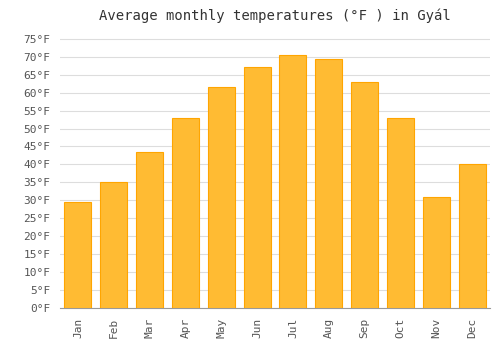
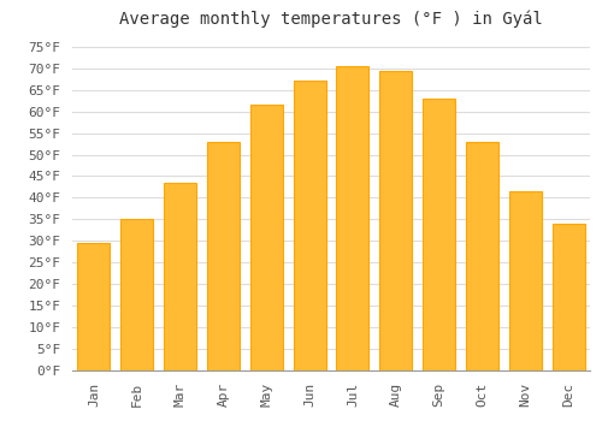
Nov: 31.0°F -> 41.5°F
Dec: 40.0°F -> 34.0°F
